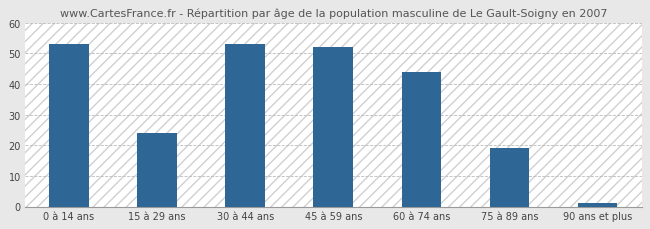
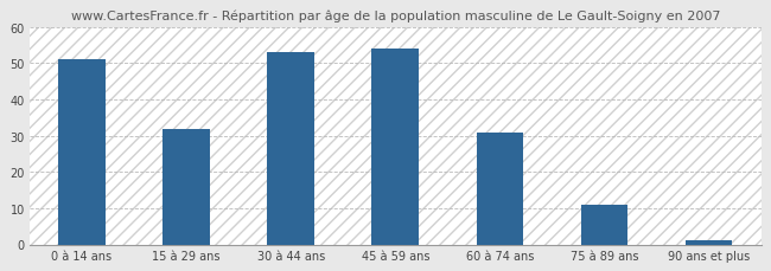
0 à 14 ans: 53 -> 51
15 à 29 ans: 24 -> 32
45 à 59 ans: 52 -> 54
60 à 74 ans: 44 -> 31
75 à 89 ans: 19 -> 11
